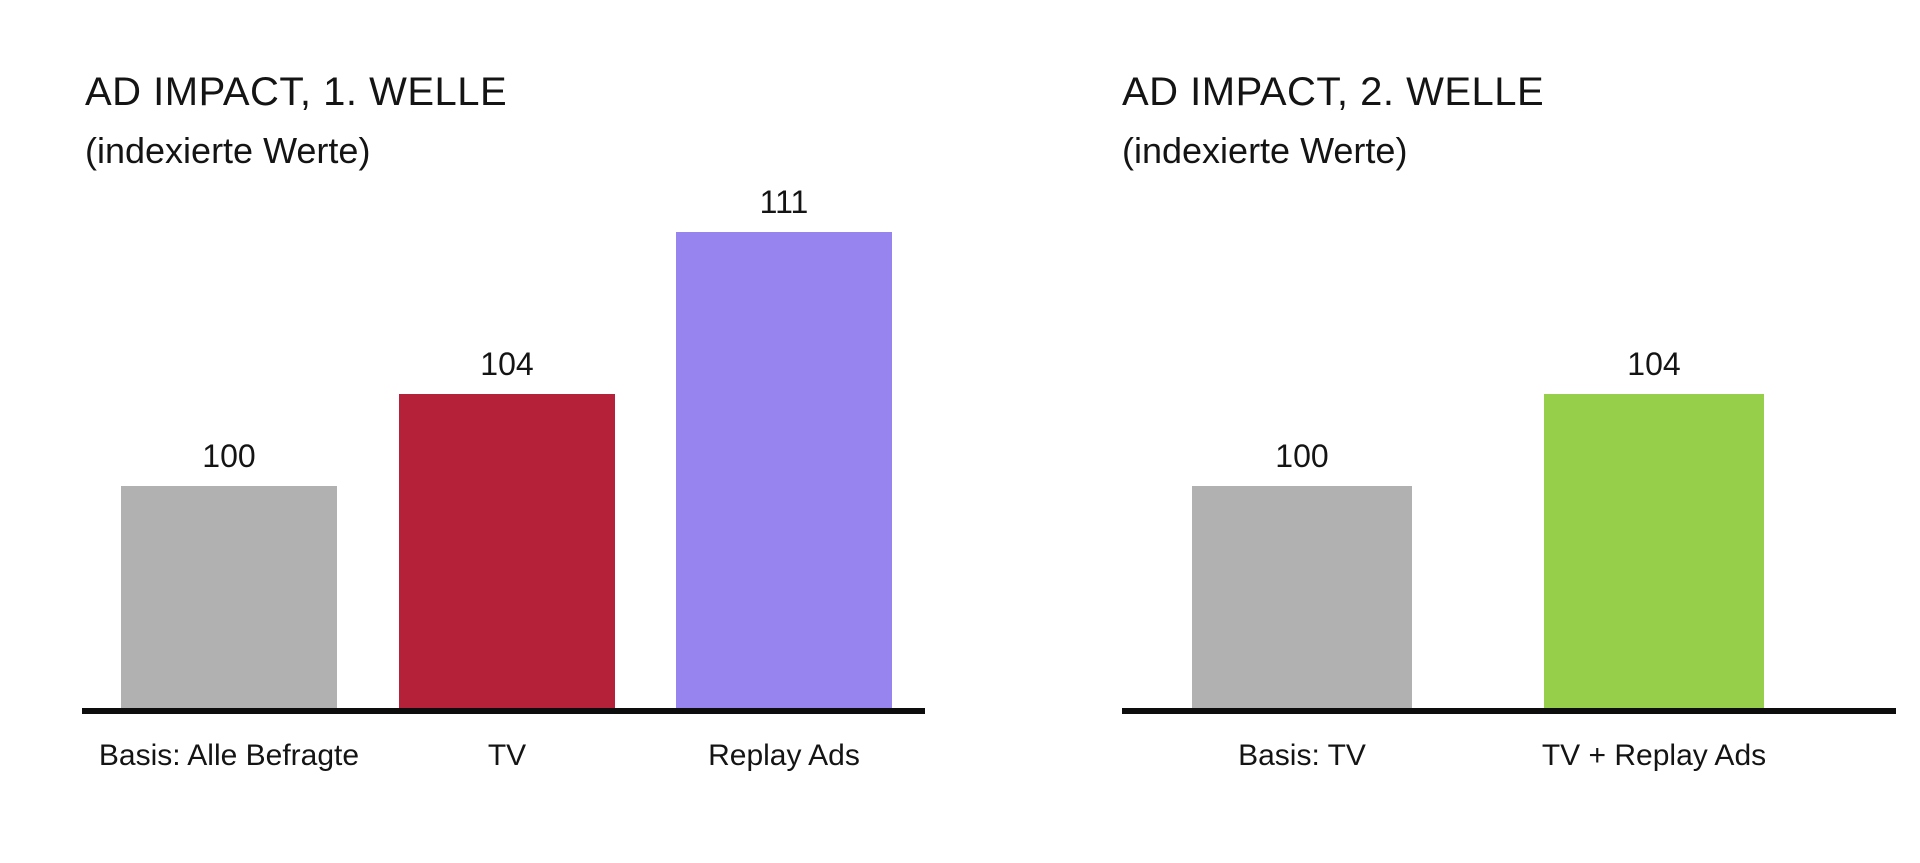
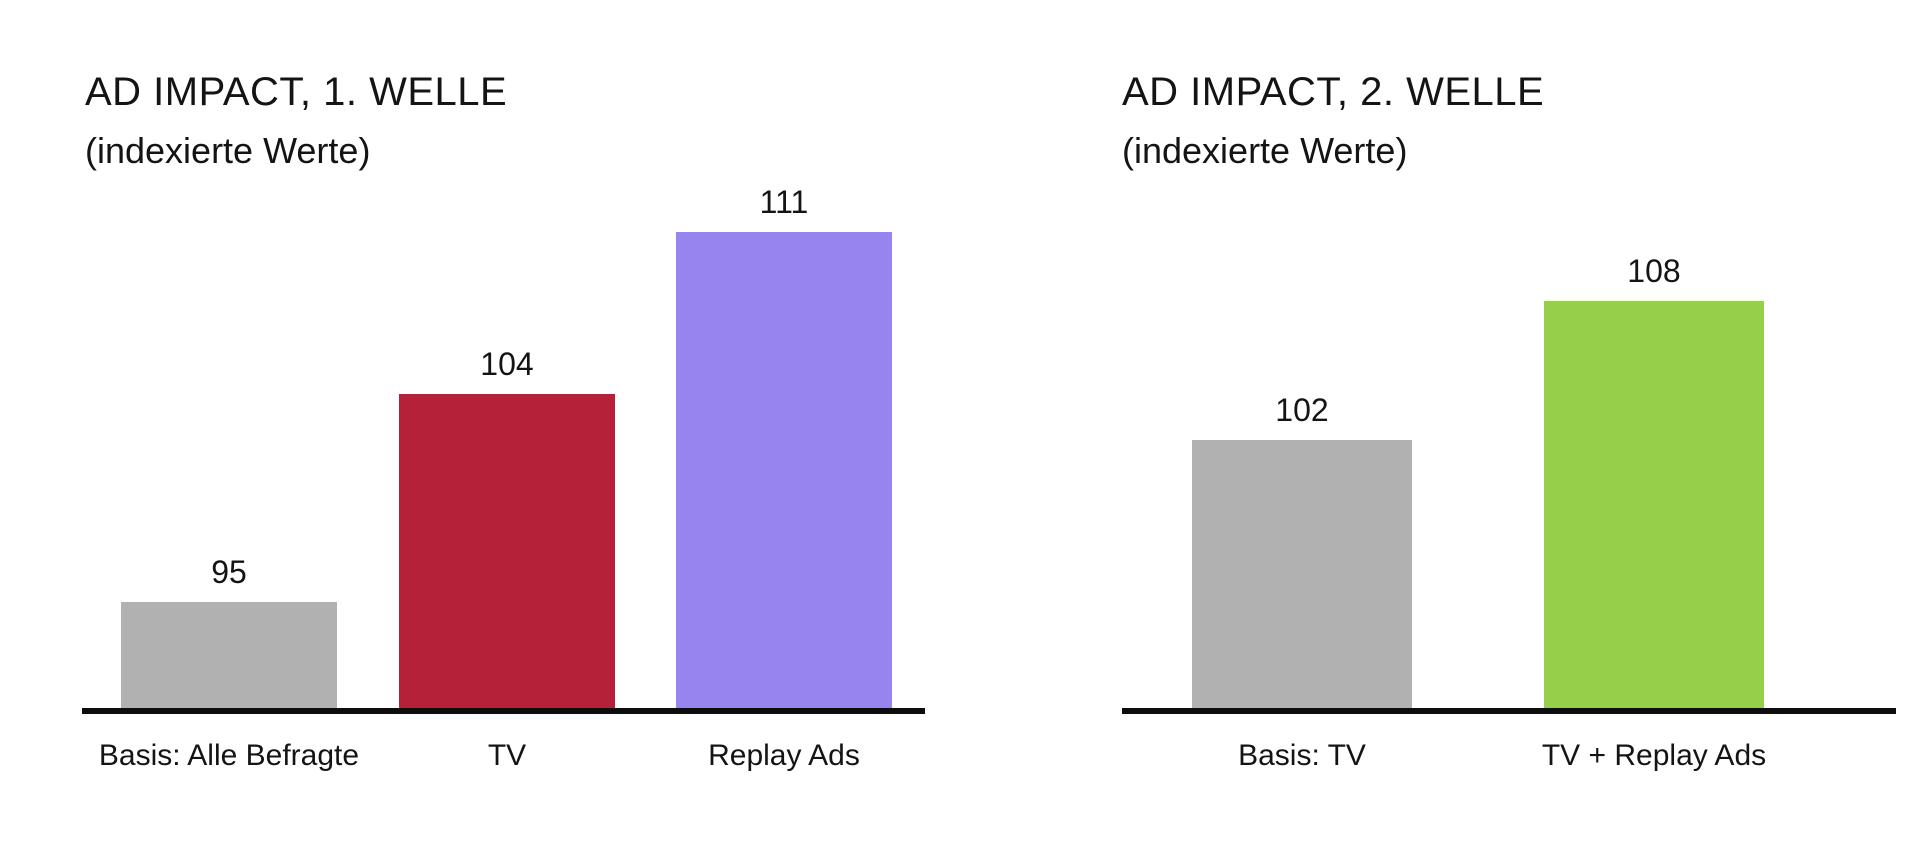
AD IMPACT, 1. WELLE/Basis: Alle Befragte: 100 -> 95
AD IMPACT, 2. WELLE/Basis: TV: 100 -> 102
AD IMPACT, 2. WELLE/TV + Replay Ads: 104 -> 108
